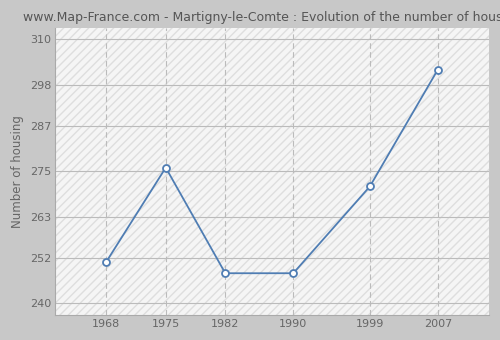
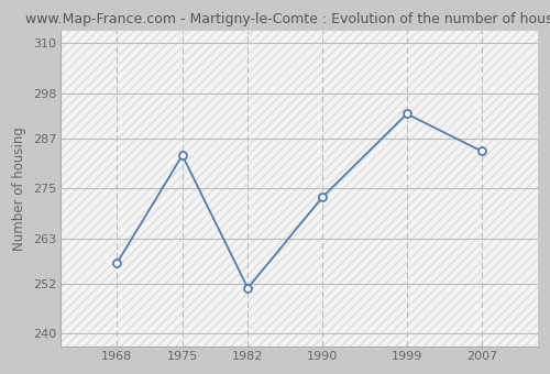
1968: 251 -> 257
1975: 276 -> 283
1982: 248 -> 251
1990: 248 -> 273
1999: 271 -> 293
2007: 302 -> 284
